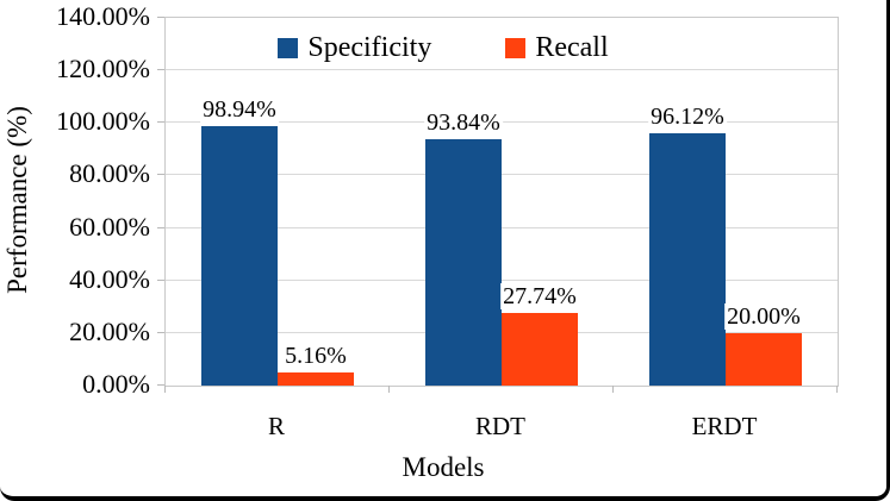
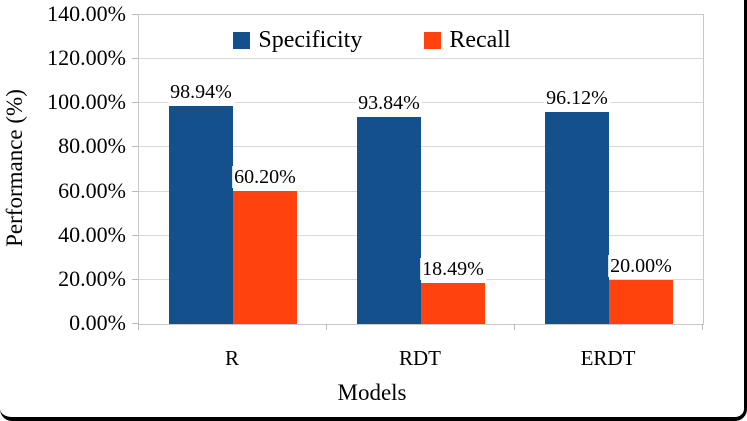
Recall/R: 5.16% -> 60.20%
Recall/RDT: 27.74% -> 18.49%
